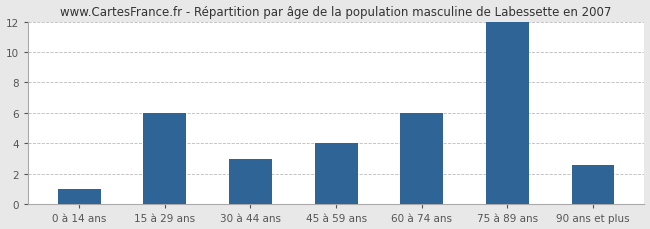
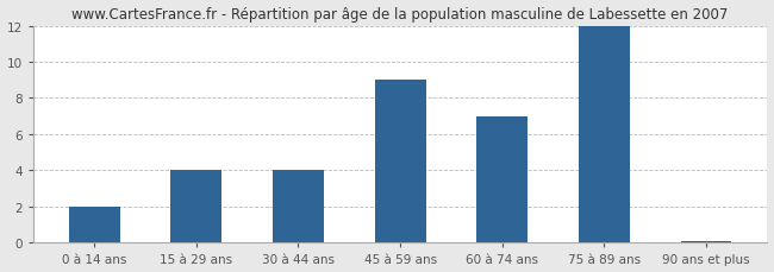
0 à 14 ans: 1.0 -> 2.0
15 à 29 ans: 6.0 -> 4.0
30 à 44 ans: 3.0 -> 4.0
45 à 59 ans: 4.0 -> 9.0
60 à 74 ans: 6.0 -> 7.0
90 ans et plus: 2.6 -> 0.1
